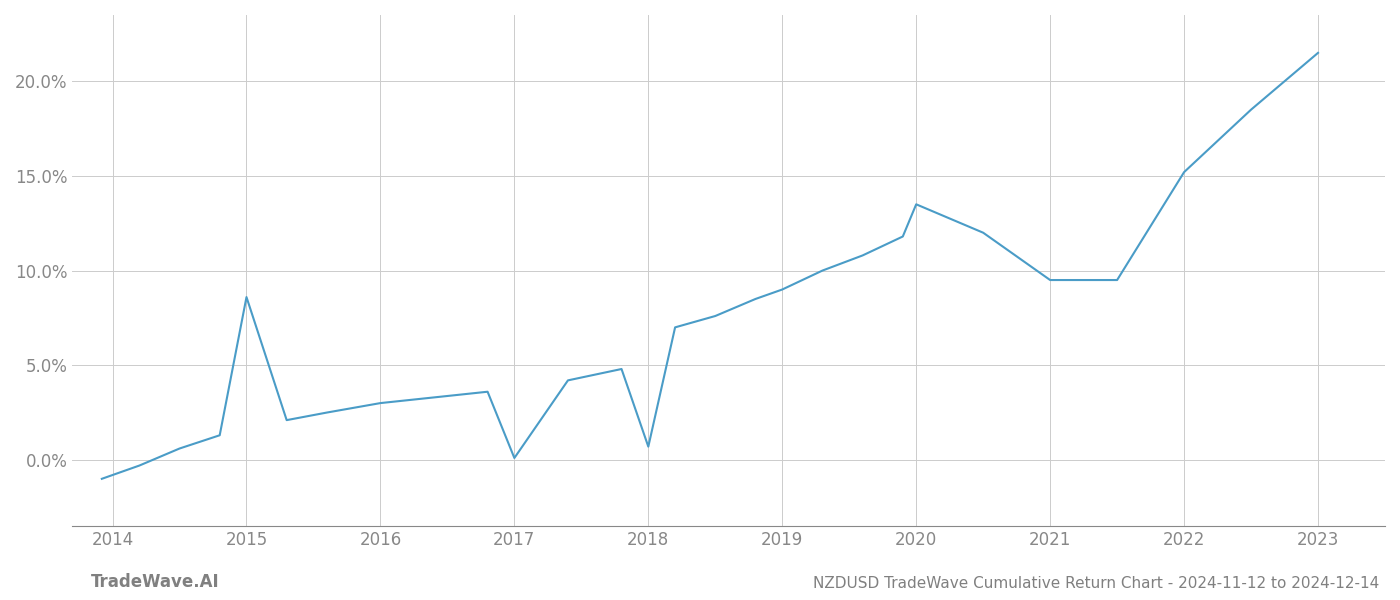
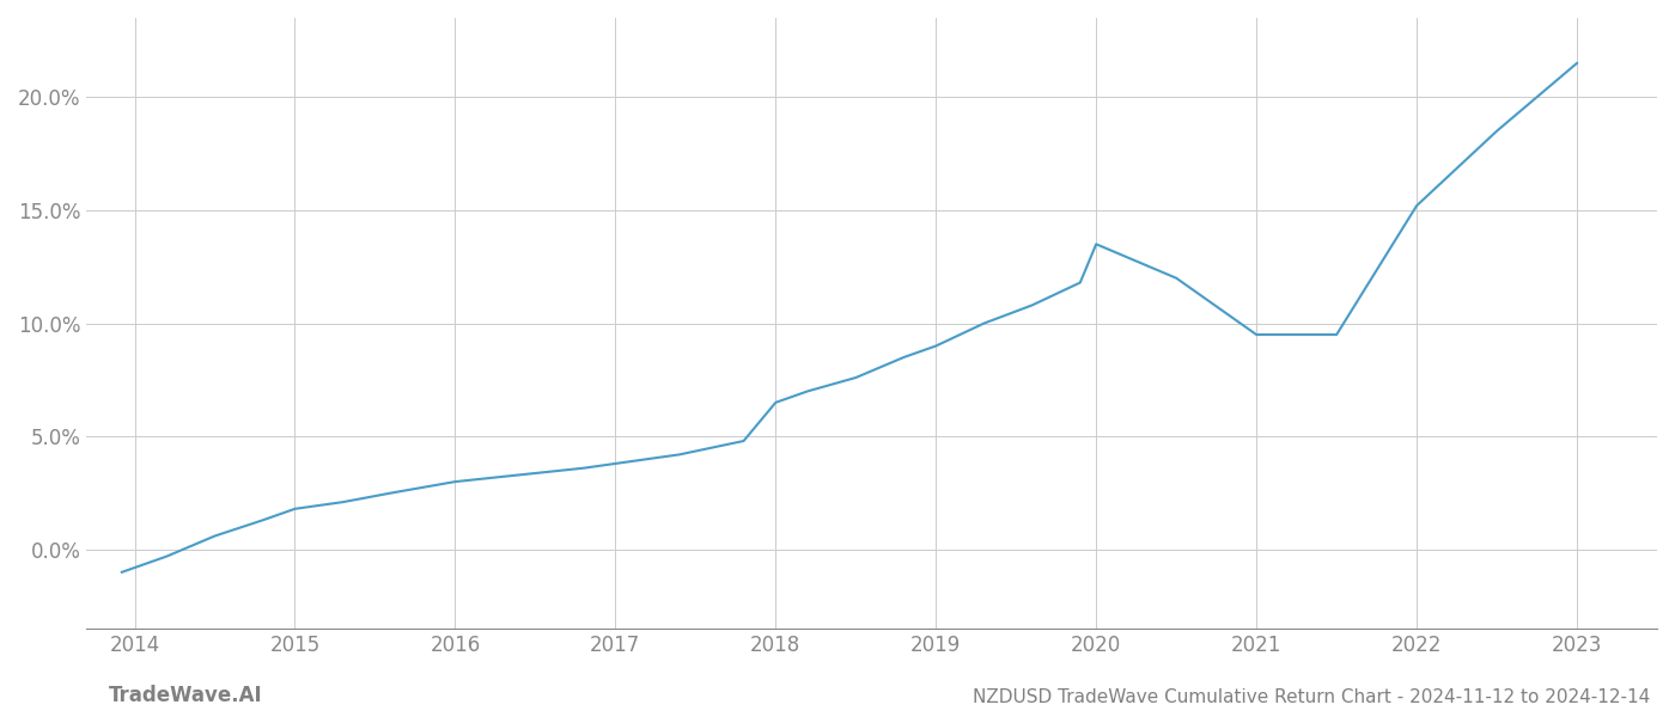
2015: 8.6% -> 1.8%
2017: 0.1% -> 3.8%
2018: 0.7% -> 6.5%
